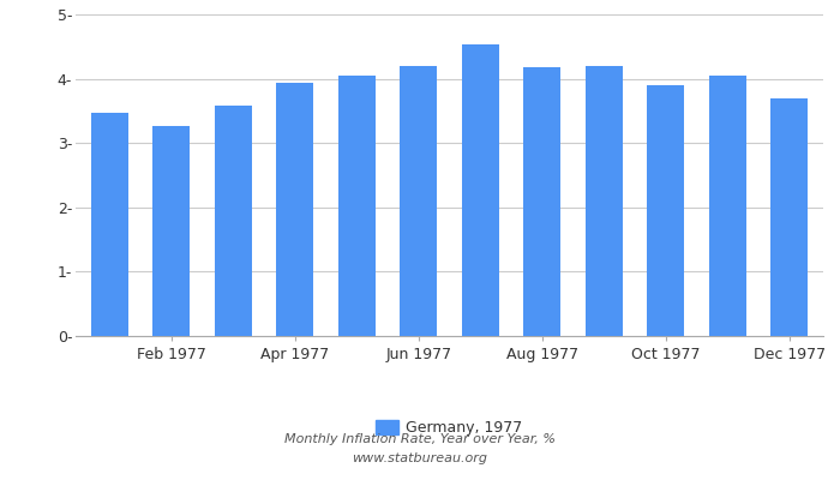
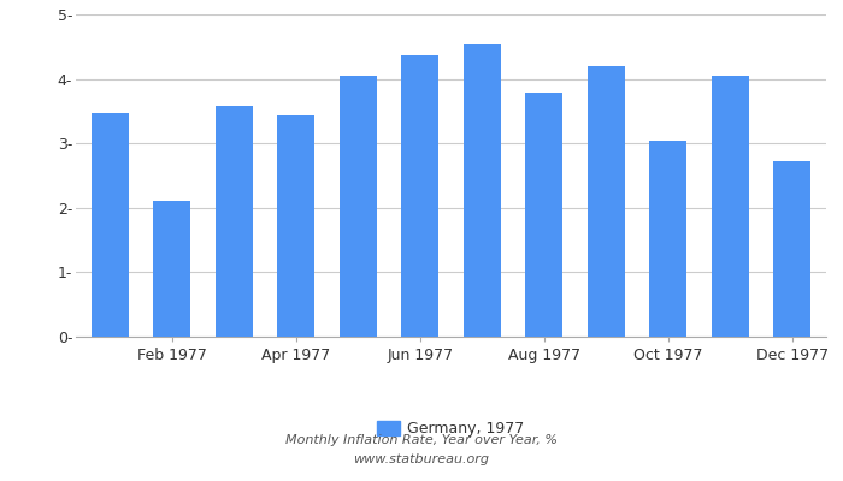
Feb 1977: 3.27- -> 2.10-
Apr 1977: 3.93- -> 3.44-
Jun 1977: 4.19- -> 4.36-
Aug 1977: 4.18- -> 3.78-
Oct 1977: 3.90- -> 3.04-
Dec 1977: 3.69- -> 2.72-
